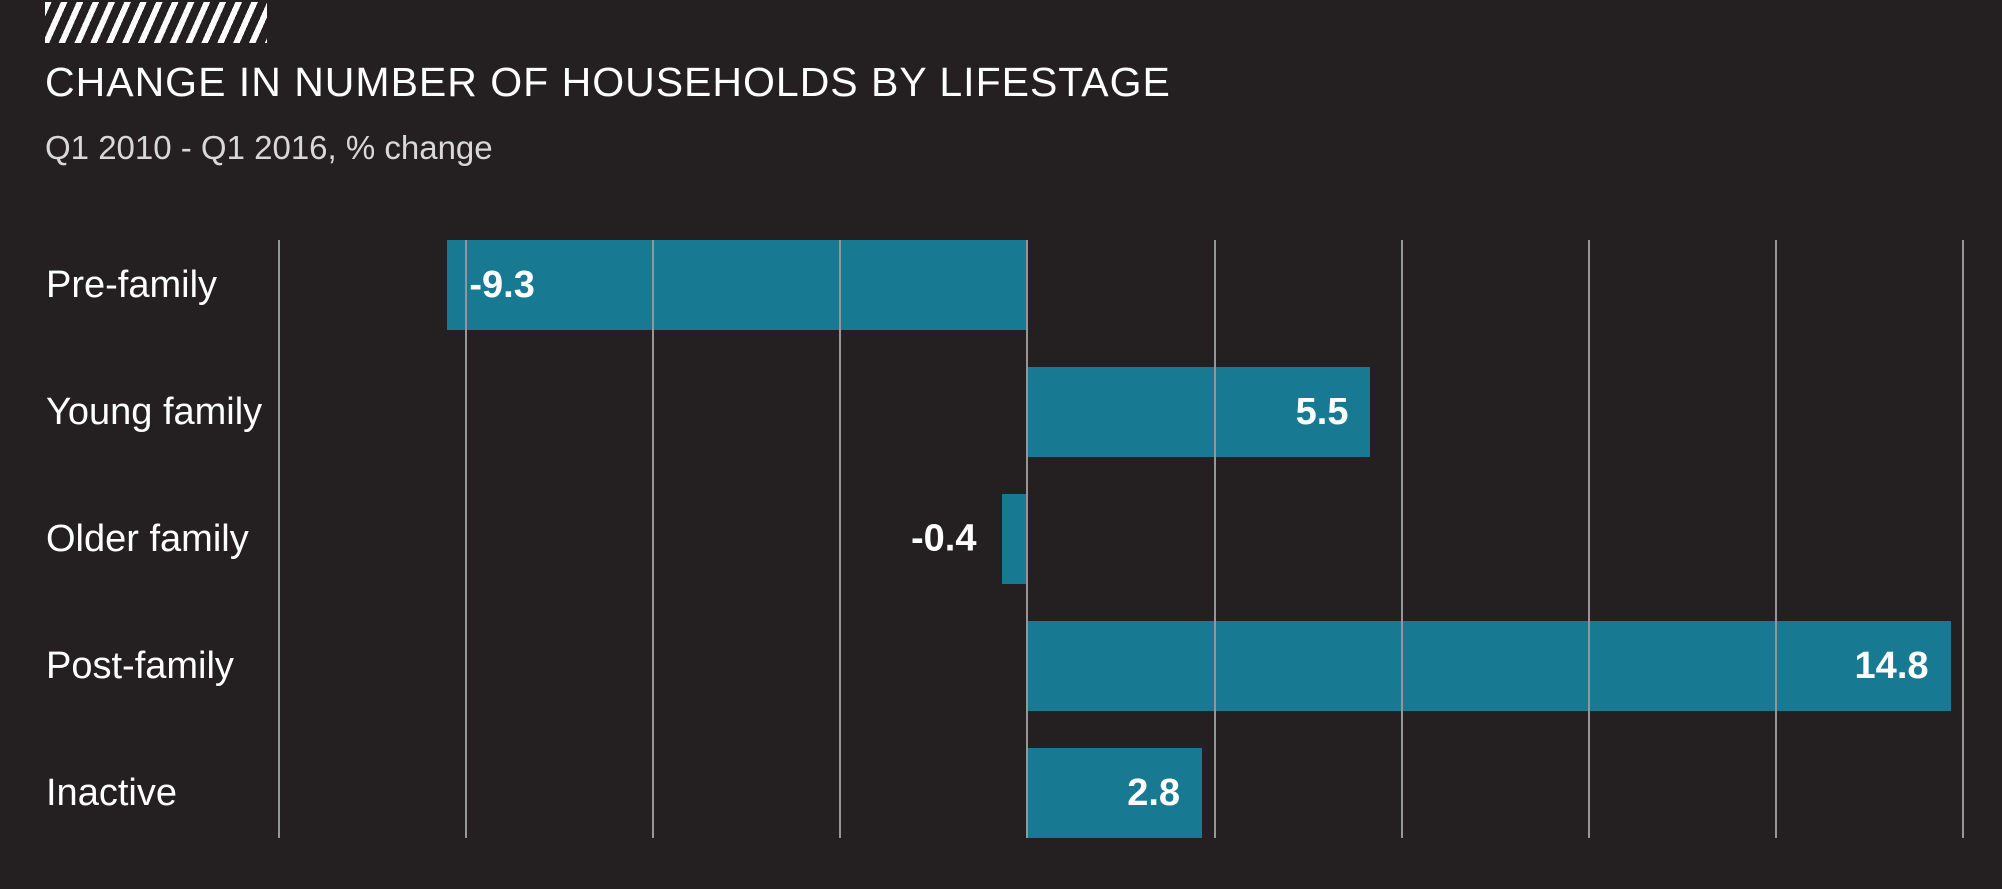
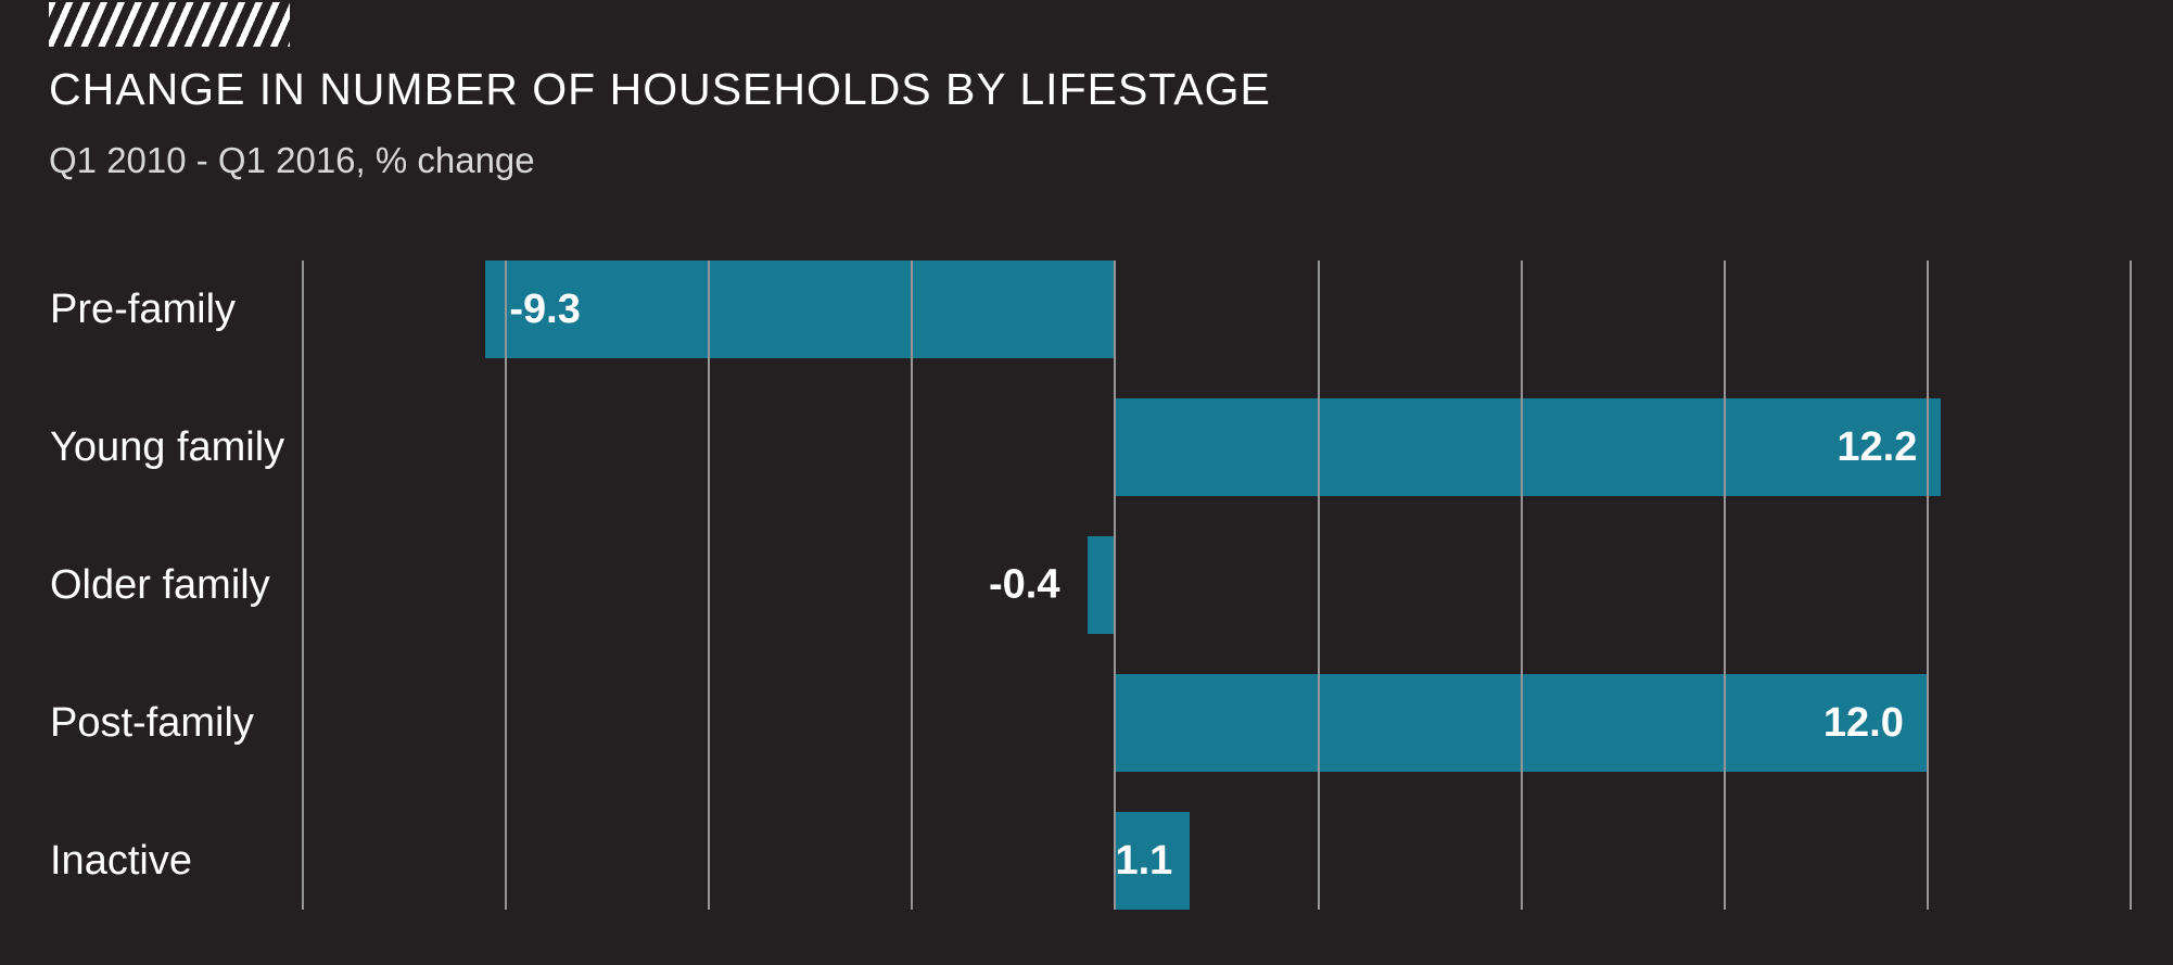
Young family: 5.5 -> 12.2
Post-family: 14.8 -> 12.0
Inactive: 2.8 -> 1.1
